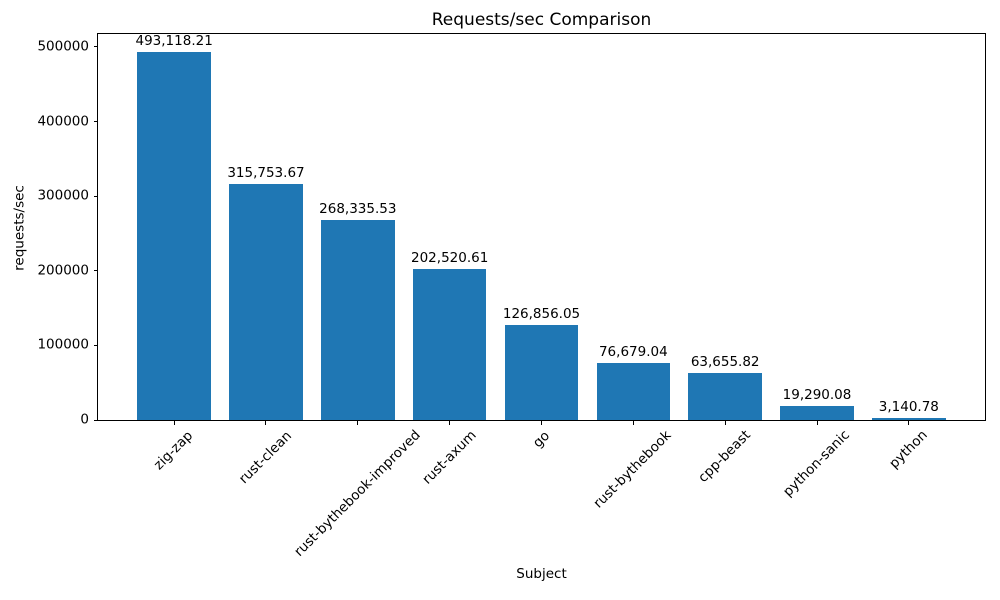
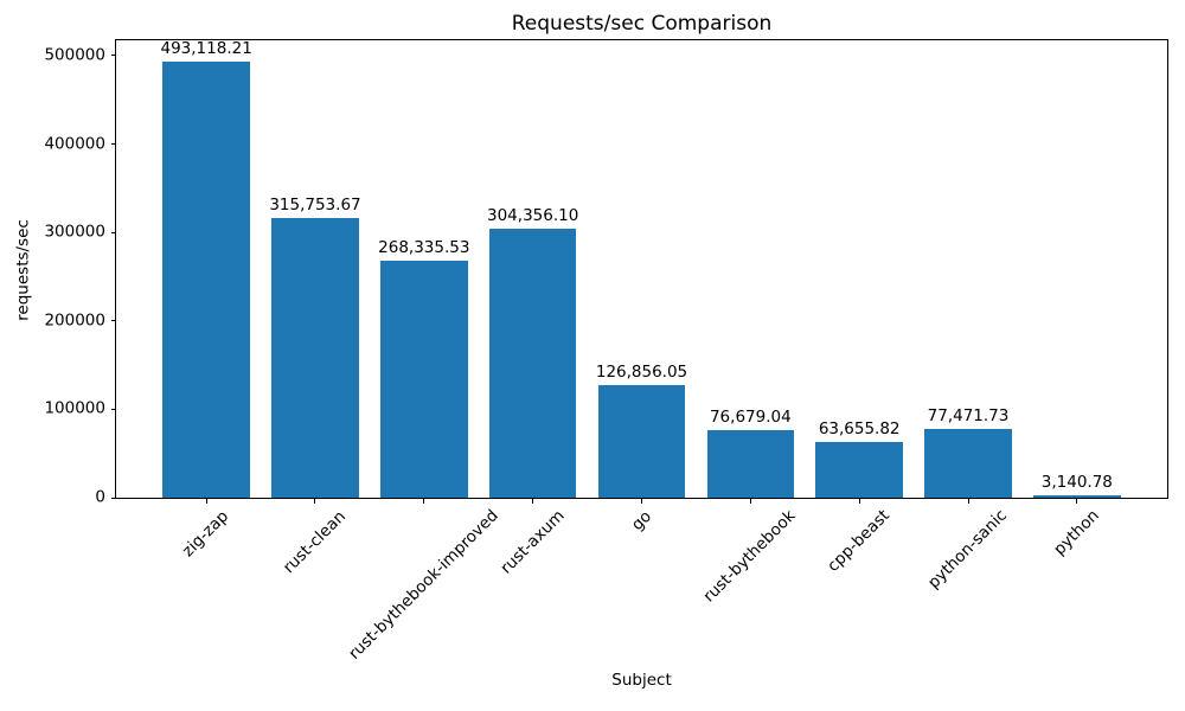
rust-axum: 202,520.61 -> 304,356.10
python-sanic: 19,290.08 -> 77,471.73
